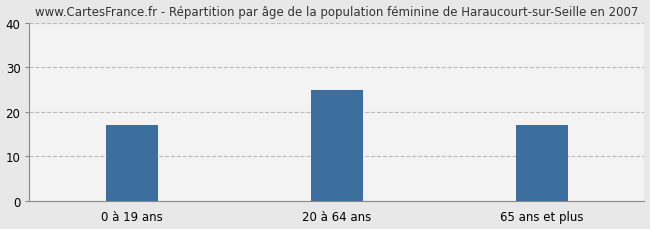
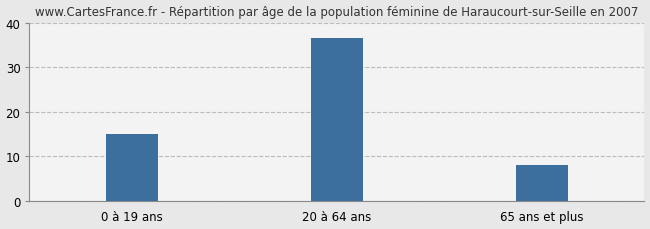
0 à 19 ans: 17.0 -> 15.0
20 à 64 ans: 25.0 -> 36.5
65 ans et plus: 17.0 -> 8.0
